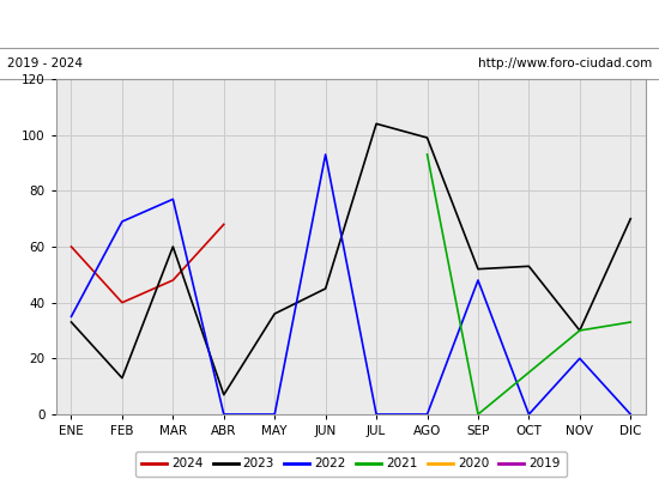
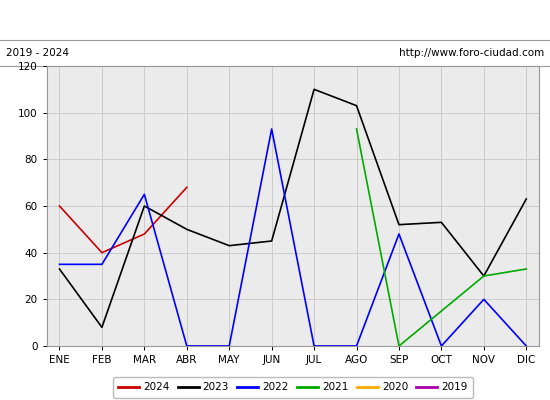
2023/FEB: 13 -> 8
2022/FEB: 69 -> 35
2022/MAR: 77 -> 65
2023/ABR: 7 -> 50
2023/MAY: 36 -> 43
2023/JUL: 104 -> 110
2023/AGO: 99 -> 103
2023/DIC: 70 -> 63
